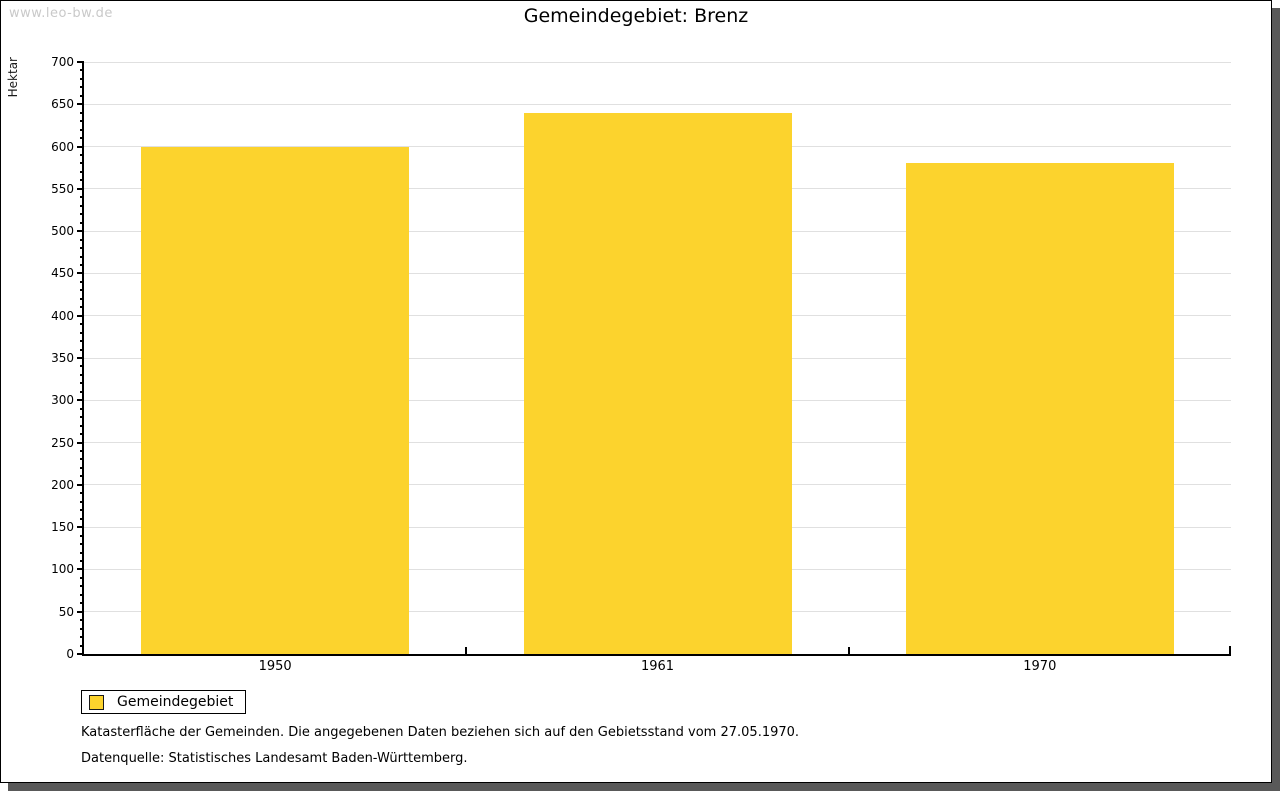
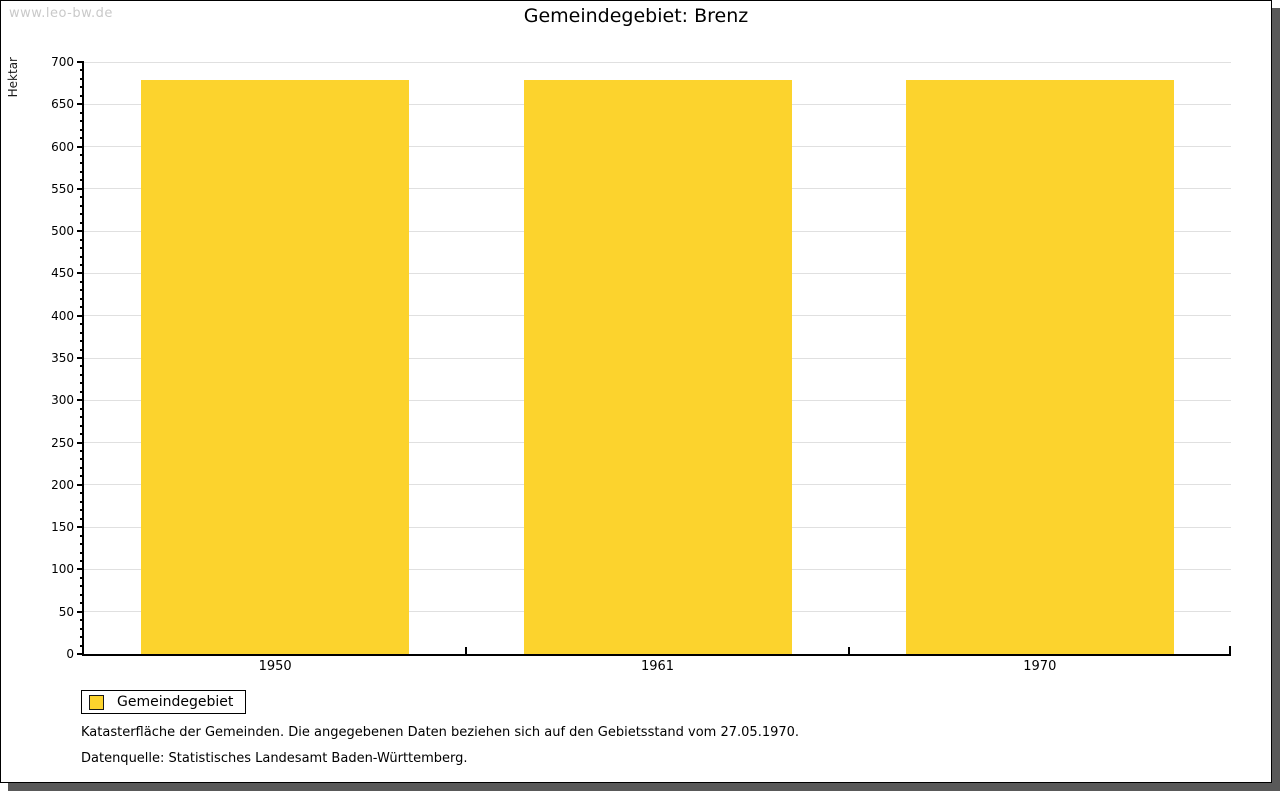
1950: 600 -> 680
1961: 640 -> 680
1970: 580 -> 680
